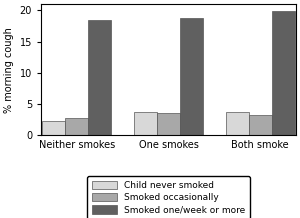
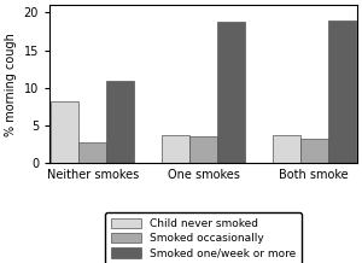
Child never smoked/Neither smokes: 2.2 -> 8.2
Smoked one/week or more/Neither smokes: 18.4 -> 11.0
Smoked one/week or more/Both smoke: 19.9 -> 19.0
